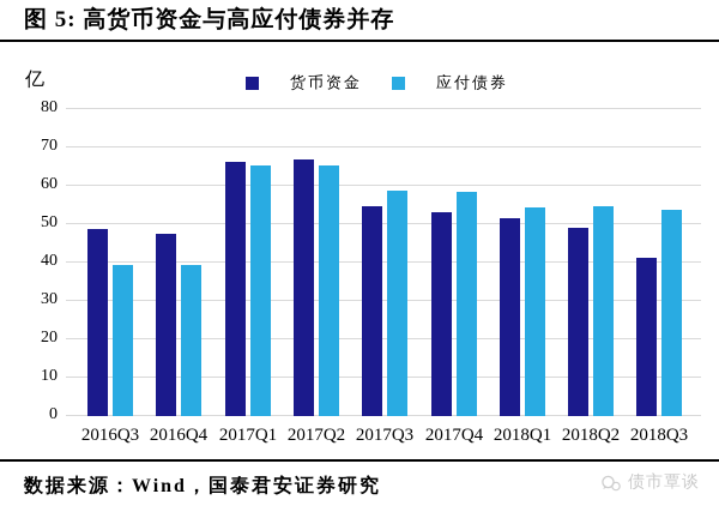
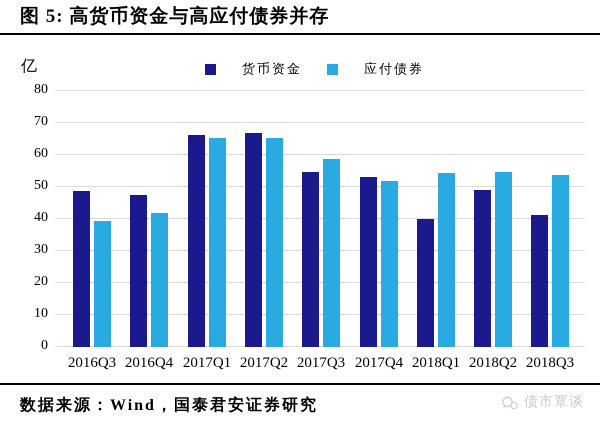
应付债券/2016Q4: 39 -> 42
应付债券/2017Q4: 58 -> 52
货币资金/2018Q1: 52 -> 40
